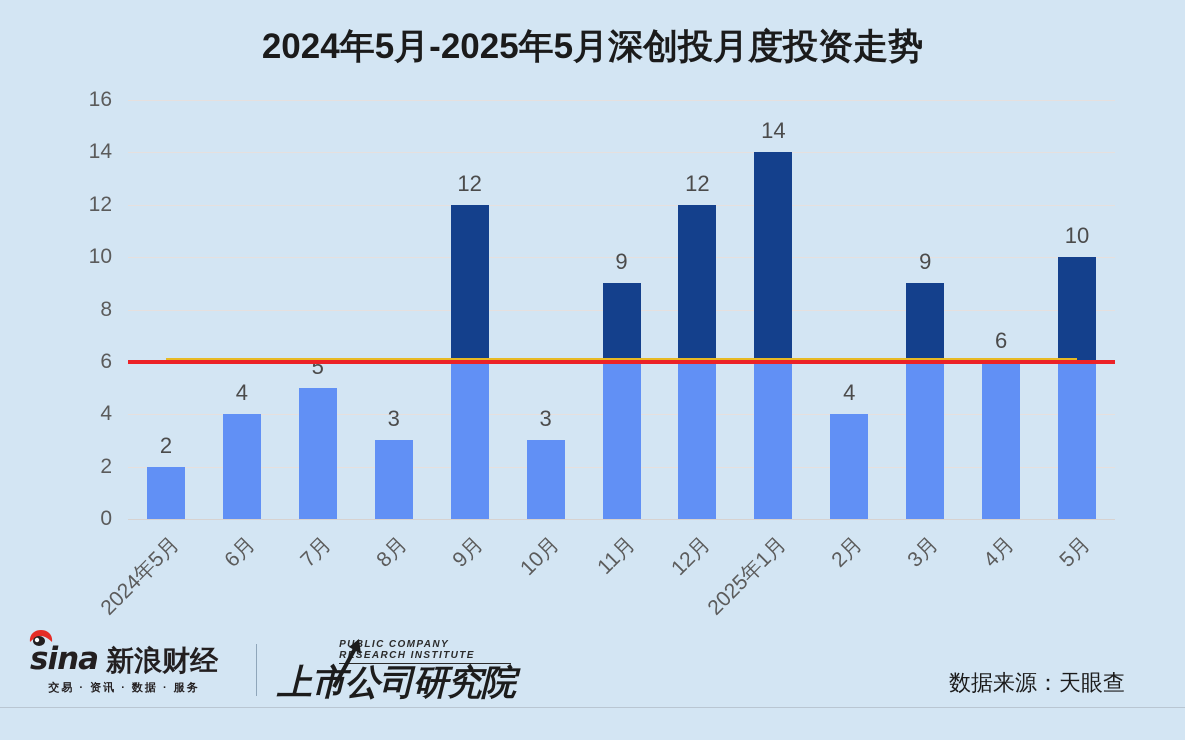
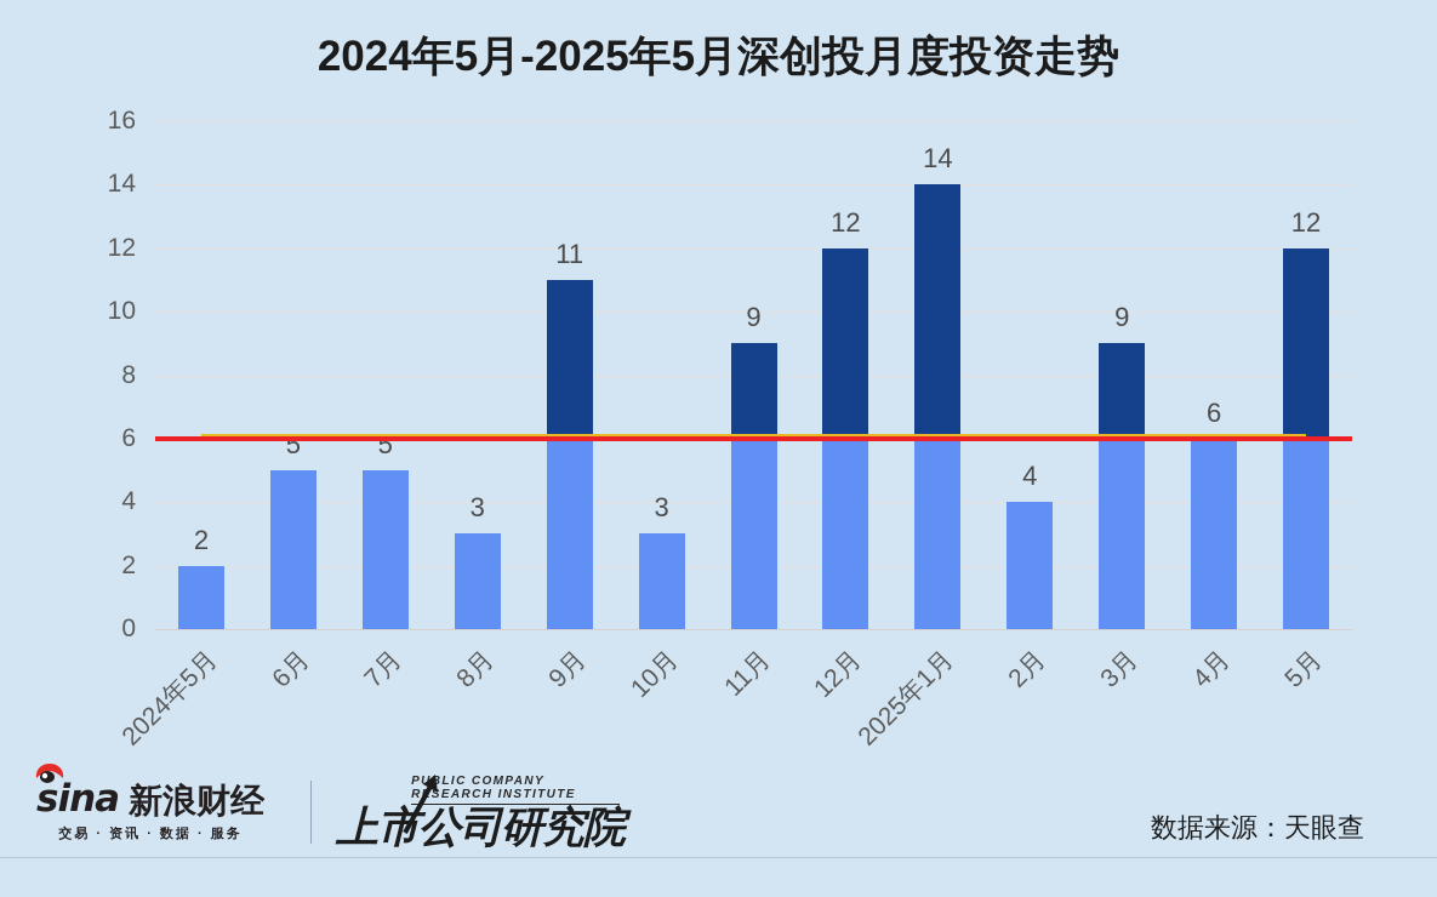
6月: 4 -> 5
9月: 12 -> 11
5月: 10 -> 12
